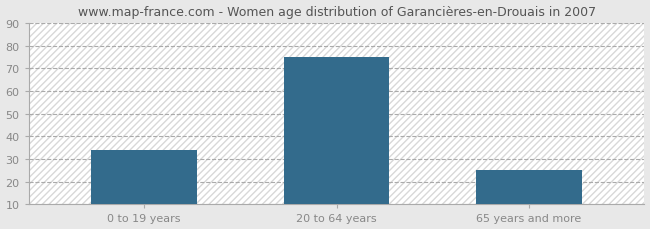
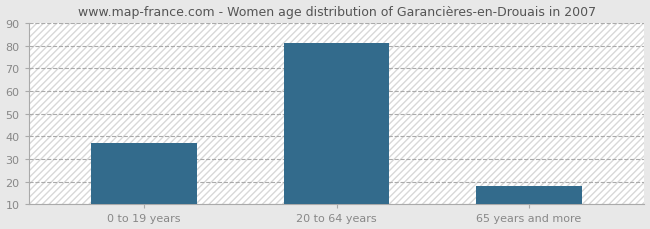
0 to 19 years: 34 -> 37
20 to 64 years: 75 -> 81
65 years and more: 25 -> 18
